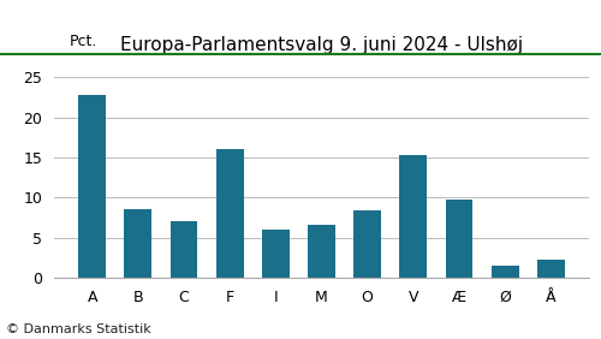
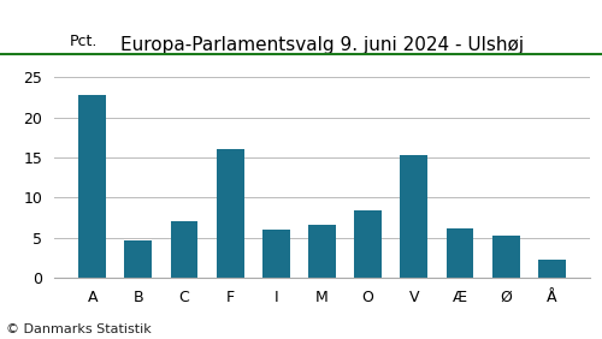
B: 8.6 -> 4.6
Æ: 9.8 -> 6.1
Ø: 1.6 -> 5.3
